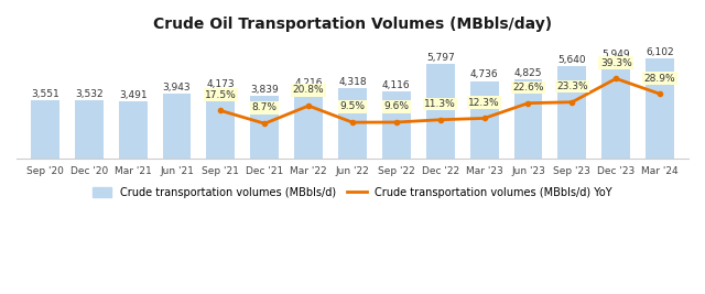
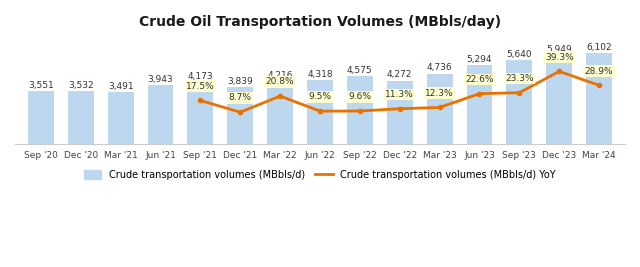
Crude transportation volumes (MBbls/d)/Sep '22: 4,116 -> 4,575
Crude transportation volumes (MBbls/d)/Dec '22: 5,797 -> 4,272
Crude transportation volumes (MBbls/d)/Jun '23: 4,825 -> 5,294
